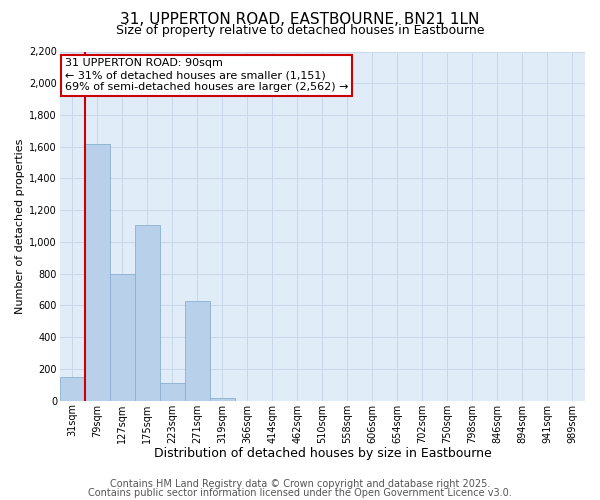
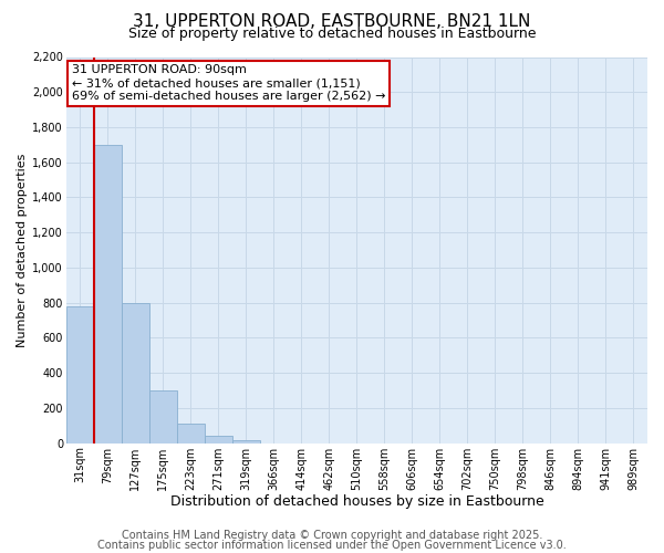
31sqm: 150 -> 780
79sqm: 1,620 -> 1,700
175sqm: 1,110 -> 300
271sqm: 630 -> 40
